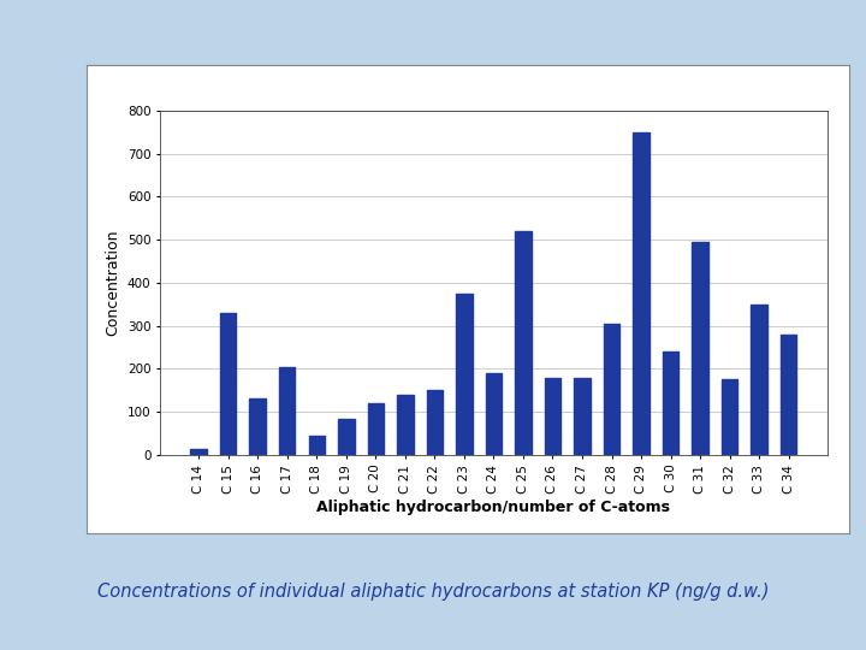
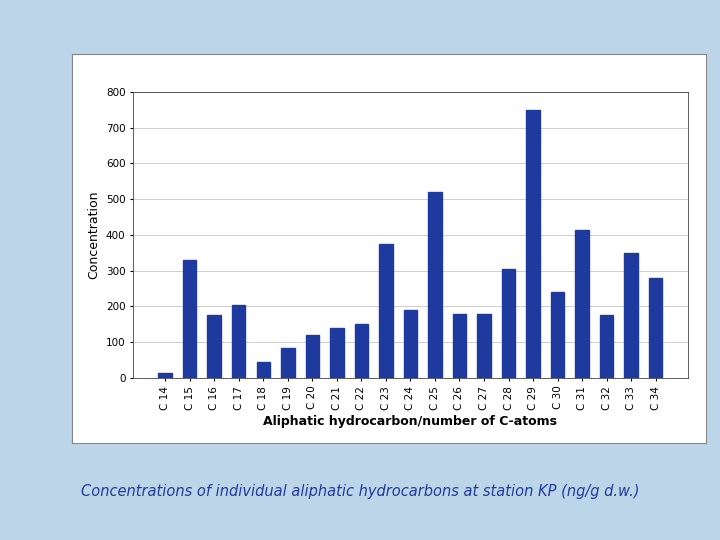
C 16: 130 -> 175
C 31: 495 -> 415
